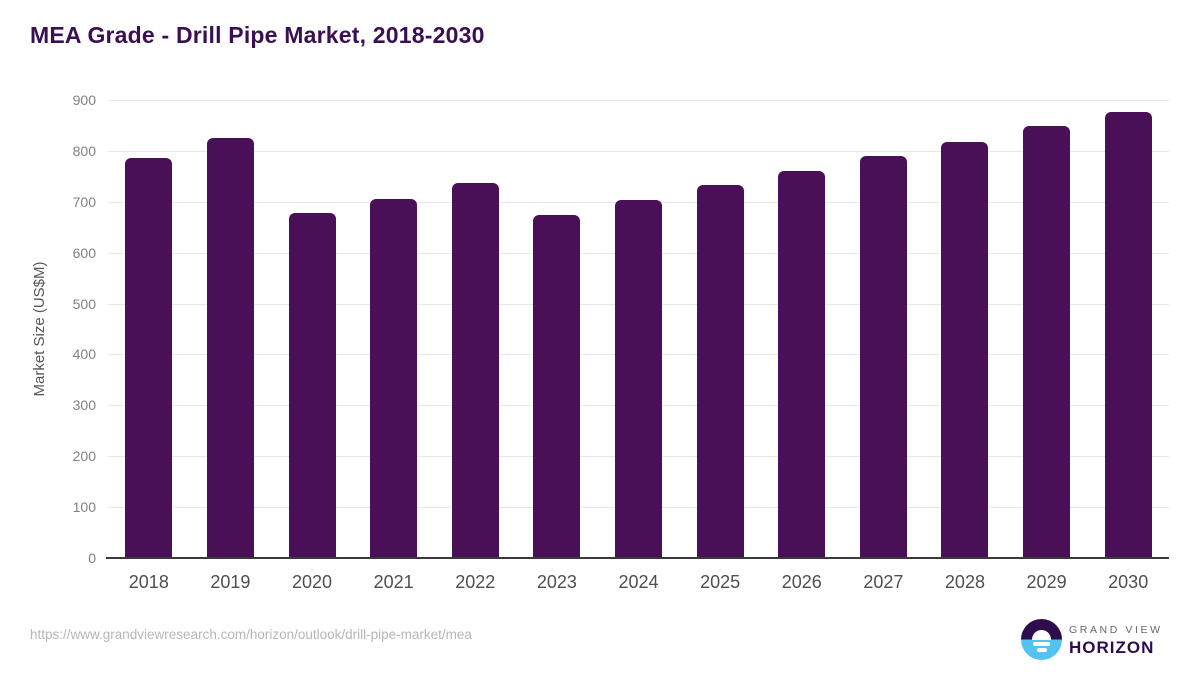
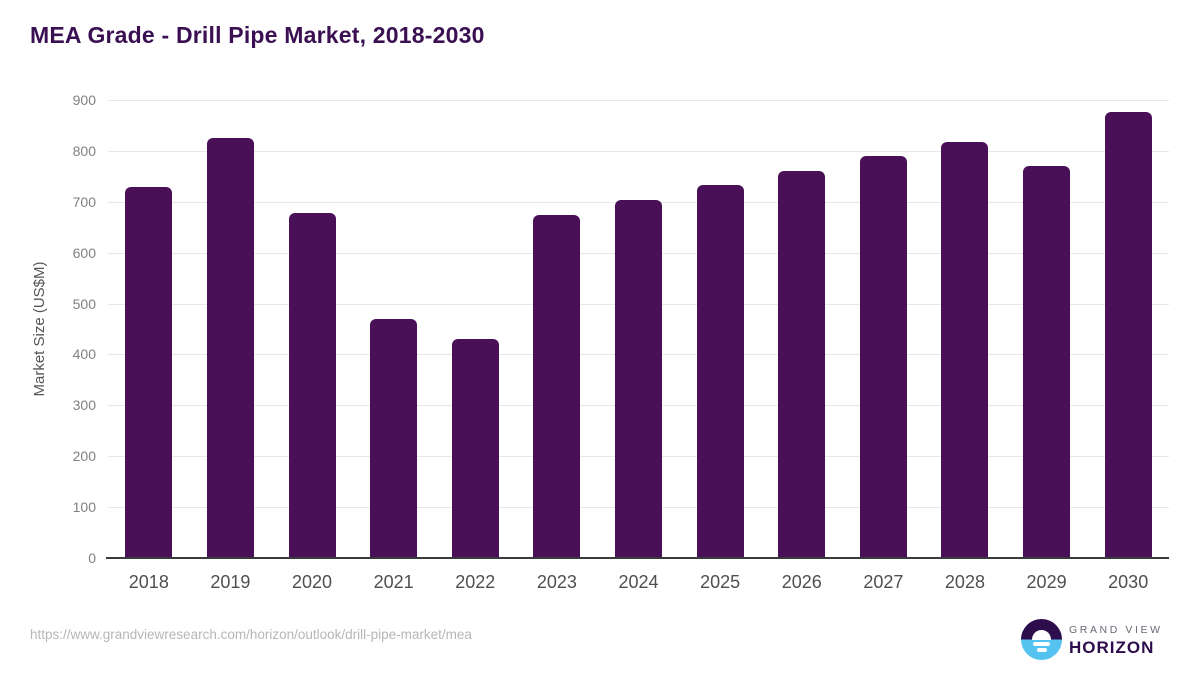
2018: 790 -> 730
2021: 710 -> 470
2022: 740 -> 430
2029: 850 -> 770
